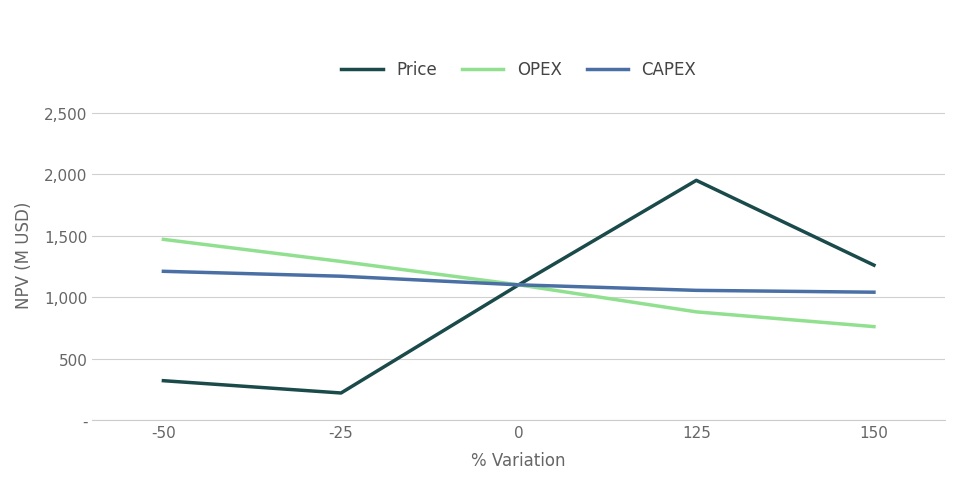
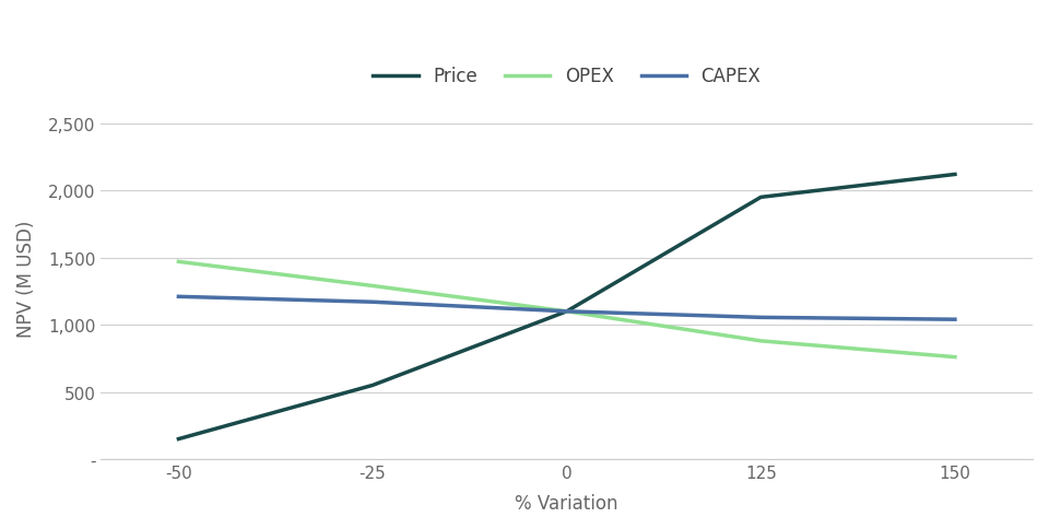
Price/-50: 320 -> 150
Price/-25: 220 -> 550
Price/150: 1,260 -> 2,120
